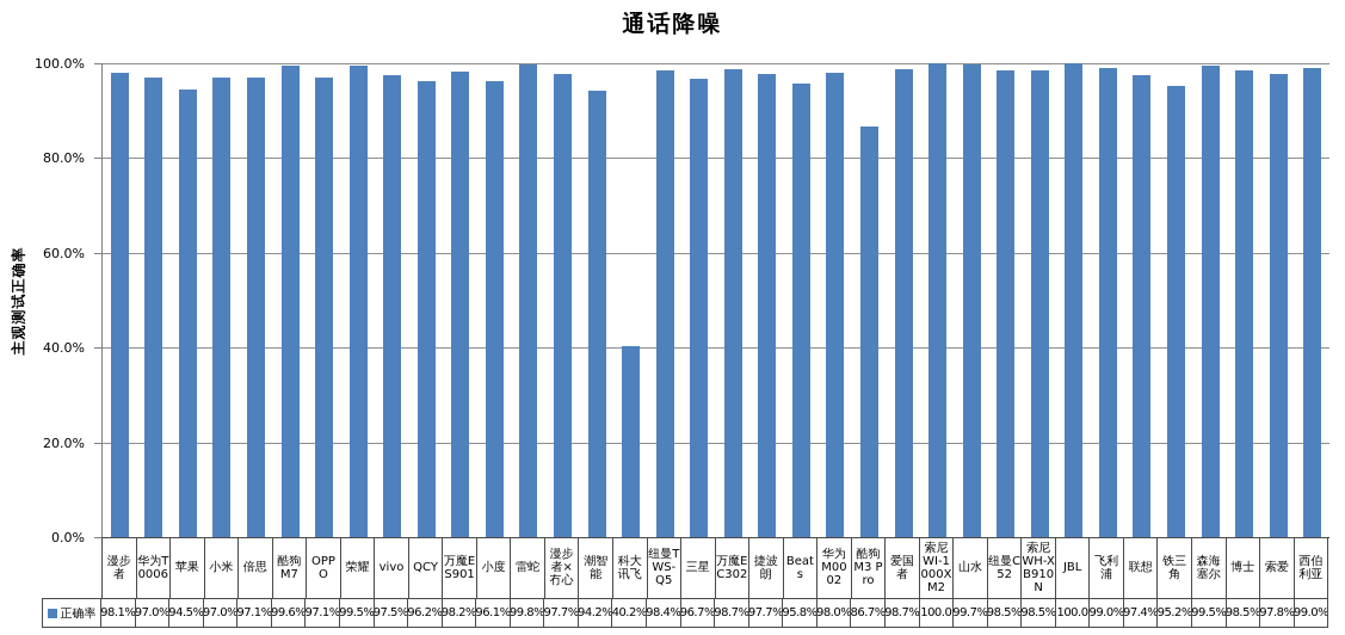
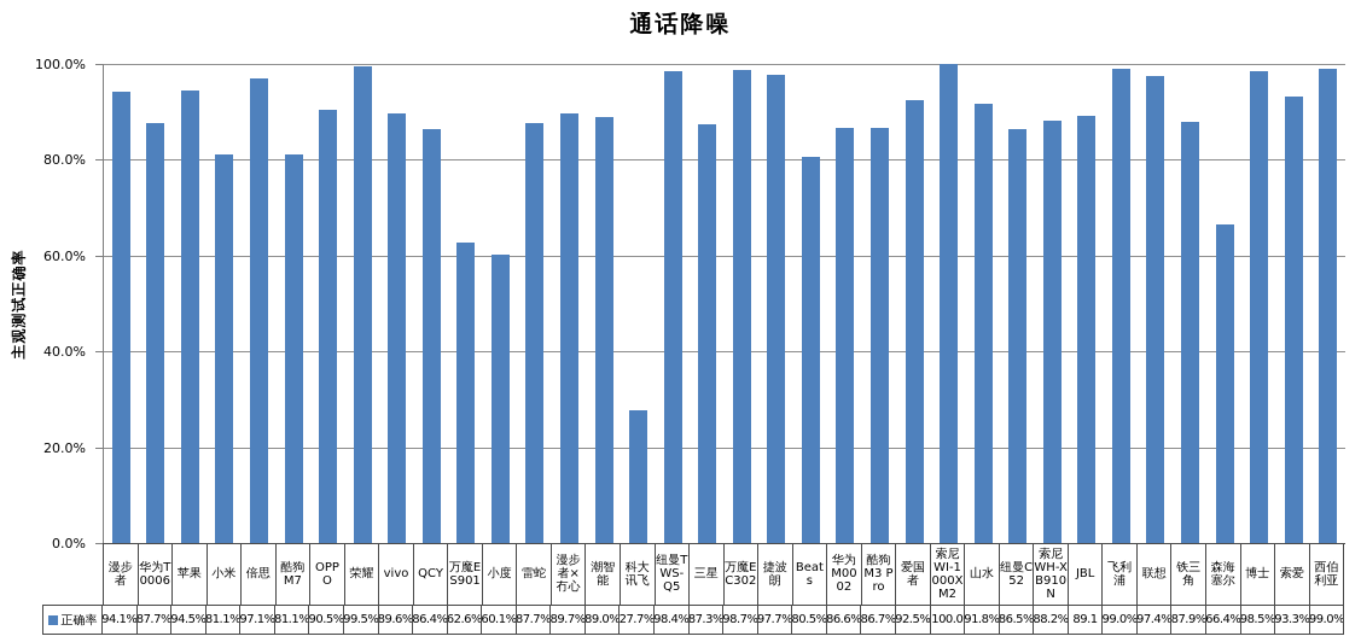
漫步者: 98.1% -> 94.1%
华为T0006: 97.0% -> 87.7%
小米: 97.0% -> 81.1%
酷狗M7: 99.6% -> 81.1%
OPPO: 97.1% -> 90.5%
vivo: 97.5% -> 89.6%
QCY: 96.2% -> 86.4%
万魔ES901: 98.2% -> 62.6%
小度: 96.1% -> 60.1%
雷蛇: 99.8% -> 87.7%
漫步者×冇心: 97.7% -> 89.7%
潮智能: 94.2% -> 89.0%
科大讯飞: 40.2% -> 27.7%
三星: 96.7% -> 87.3%
Beats: 95.8% -> 80.5%
华为M0002: 98.0% -> 86.6%
爱国者: 98.7% -> 92.5%
山水: 99.7% -> 91.8%
纽曼C52: 98.5% -> 86.5%
索尼WH-XB910N: 98.5% -> 88.2%
JBL: 100.0 -> 89.1
铁三角: 95.2% -> 87.9%
森海塞尔: 99.5% -> 66.4%
索爱: 97.8% -> 93.3%
